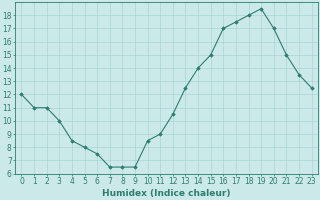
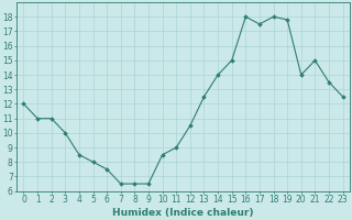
16: 17.0 -> 18.0
19: 18.5 -> 17.8
20: 17.0 -> 14.0
